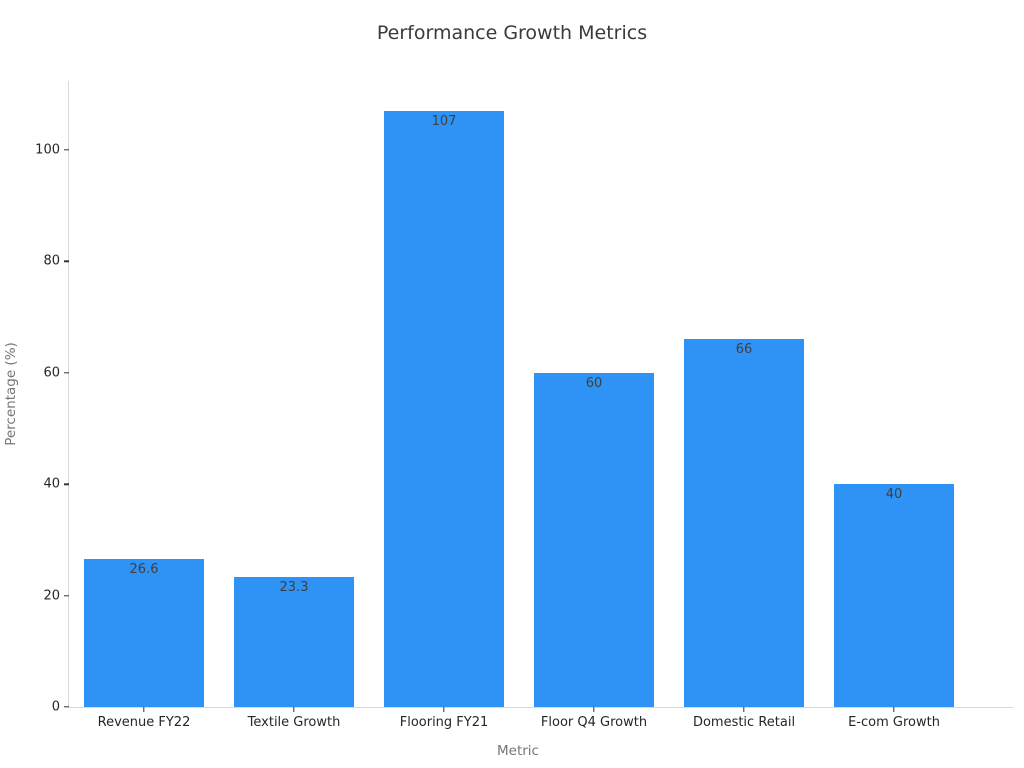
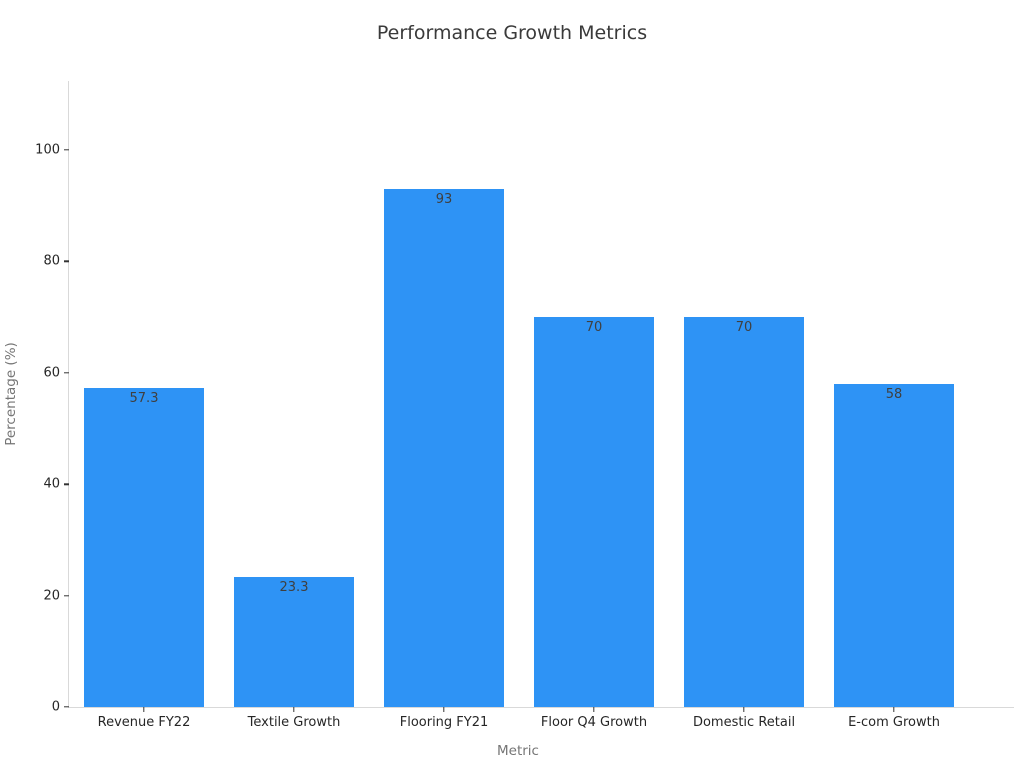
Revenue FY22: 26.6 -> 57.3
Flooring FY21: 107 -> 93
Floor Q4 Growth: 60 -> 70
Domestic Retail: 66 -> 70
E-com Growth: 40 -> 58
